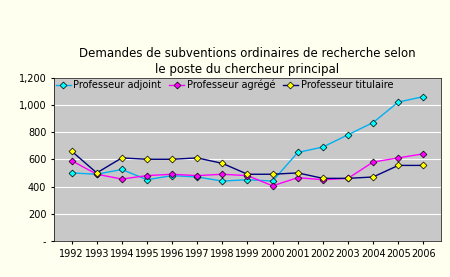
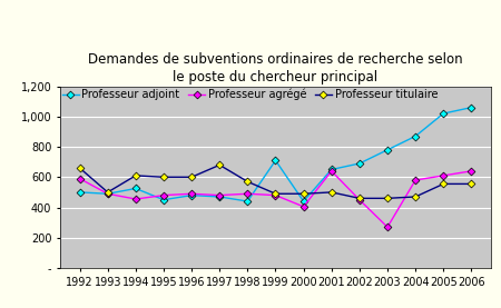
Professeur titulaire/1997: 610 -> 680
Professeur adjoint/1999: 450 -> 710
Professeur agrégé/2001: 460 -> 640
Professeur agrégé/2003: 460 -> 270
